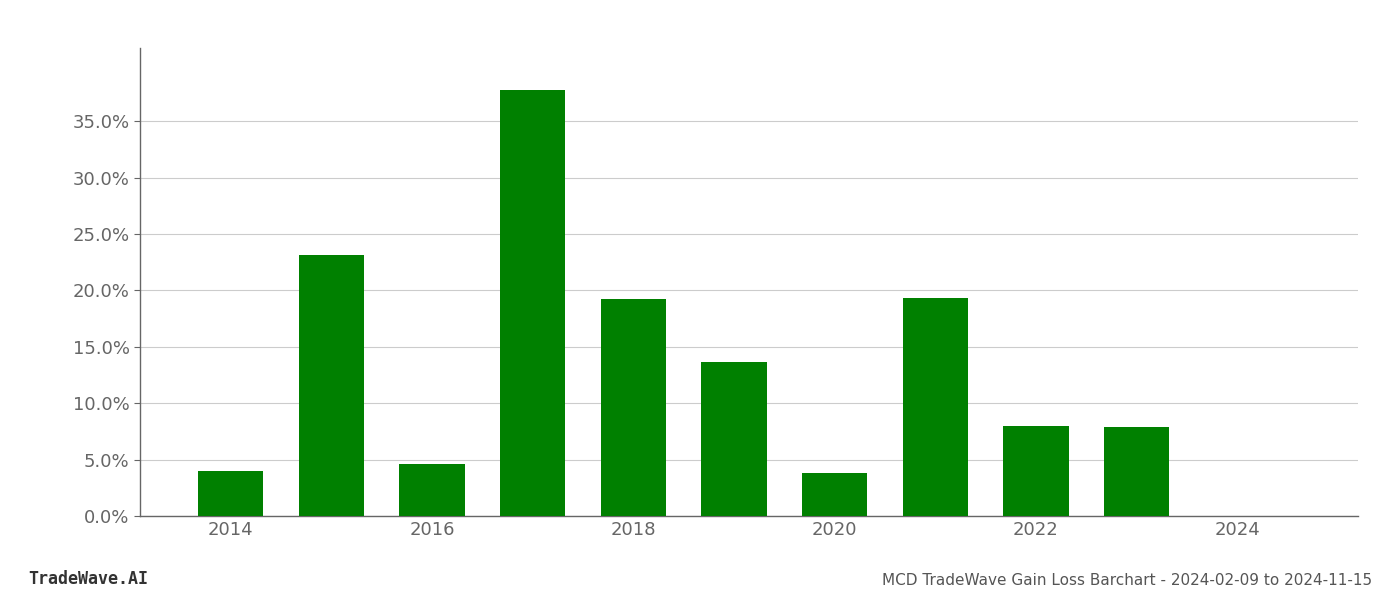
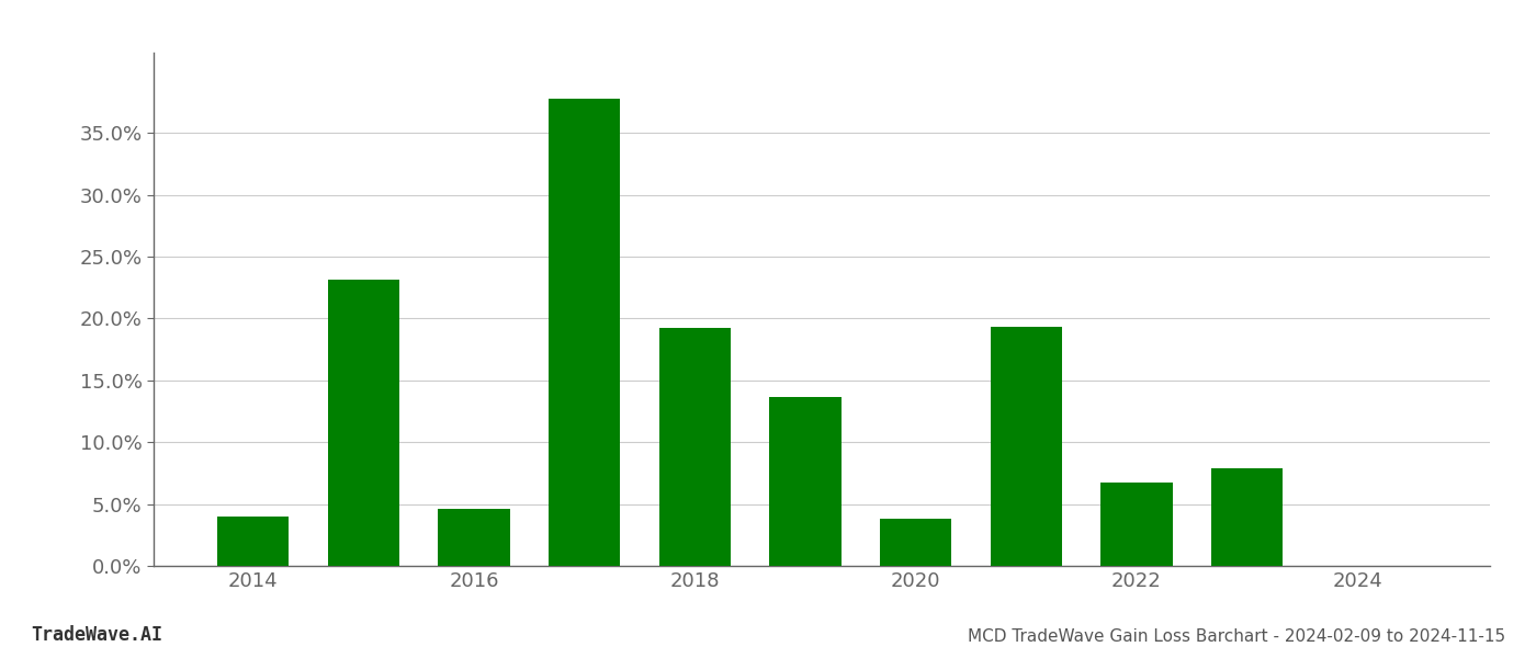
2022: 8.0% -> 6.7%
